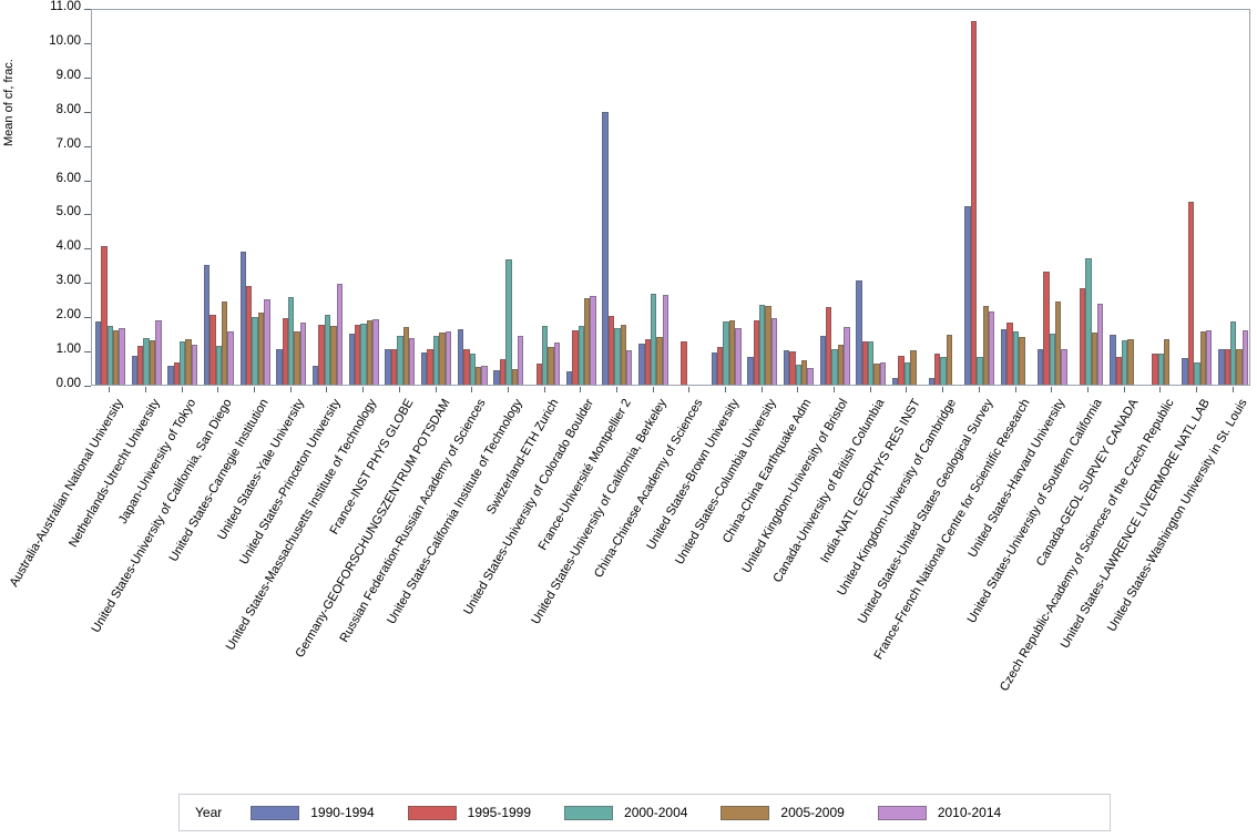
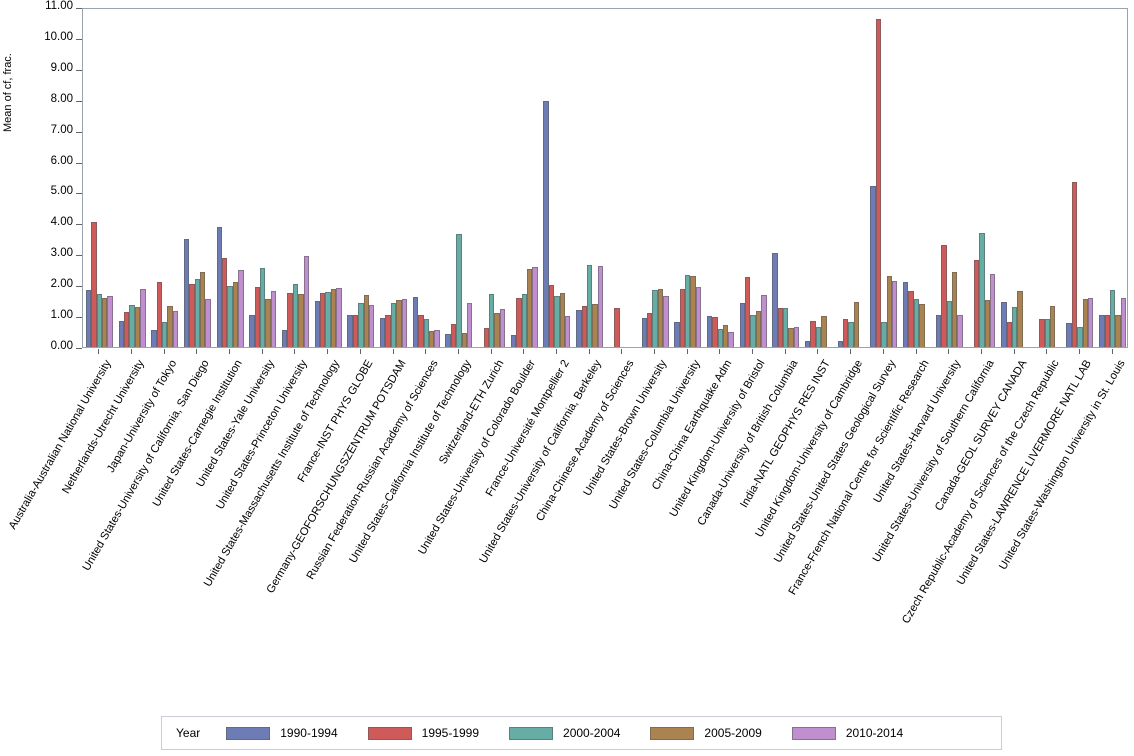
1995-1999/Japan-University of Tokyo: 0.7 -> 2.1
2000-2004/Japan-University of Tokyo: 1.2 -> 0.8
2000-2004/United States-University of California, San Diego: 1.1 -> 2.2
1990-1994/France-French National Centre for Scientific Research: 1.6 -> 2.1
2005-2009/Canada-GEOL SURVEY CANADA: 1.3 -> 1.8
